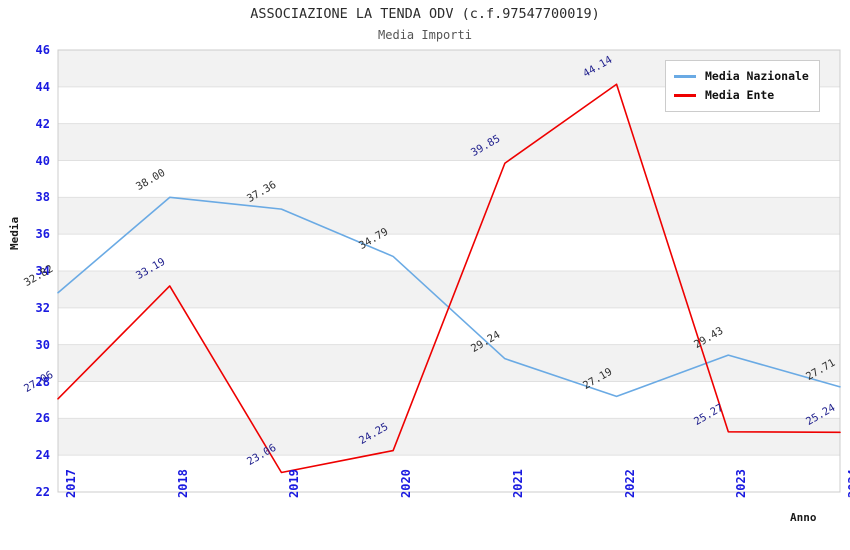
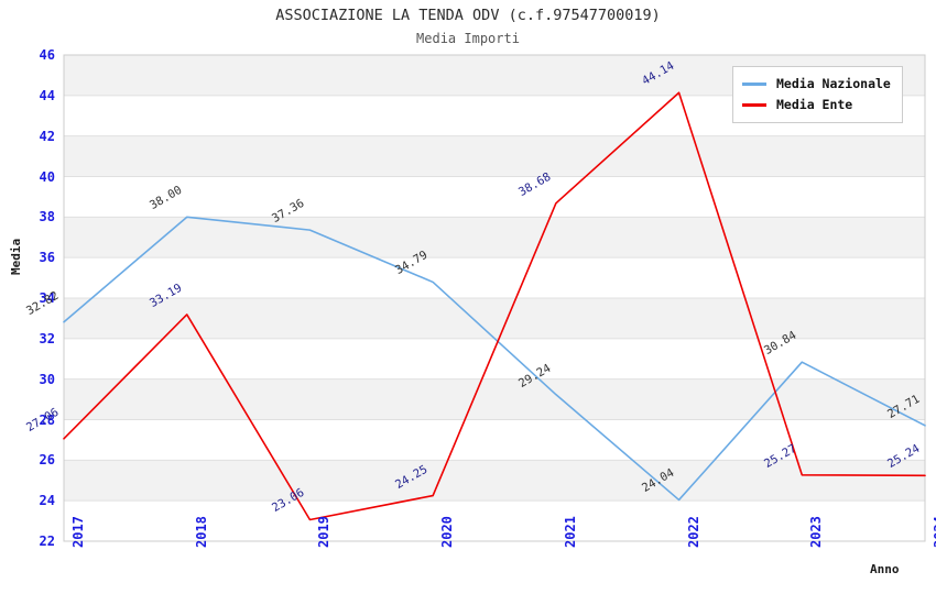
Media Ente/2021: 39.85 -> 38.68
Media Nazionale/2022: 27.19 -> 24.04
Media Nazionale/2023: 29.43 -> 30.84
